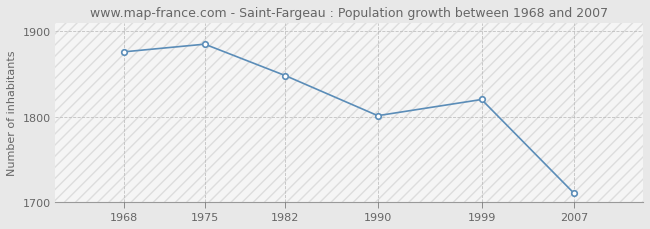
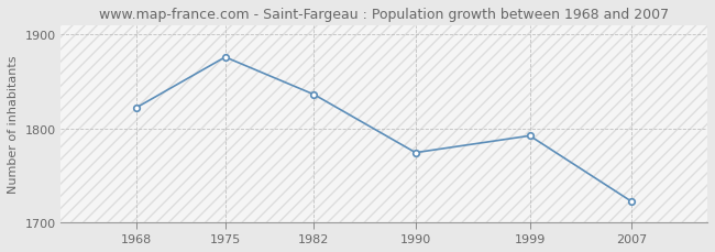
1968: 1876 -> 1822
1975: 1885 -> 1876
1982: 1848 -> 1836
1990: 1801 -> 1774
1999: 1820 -> 1792
2007: 1710 -> 1722
